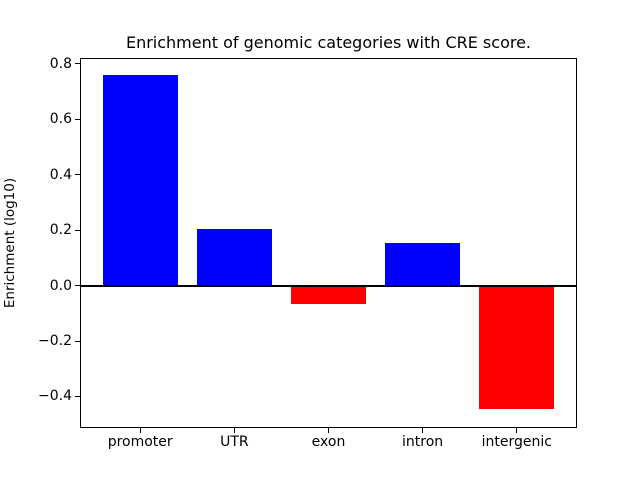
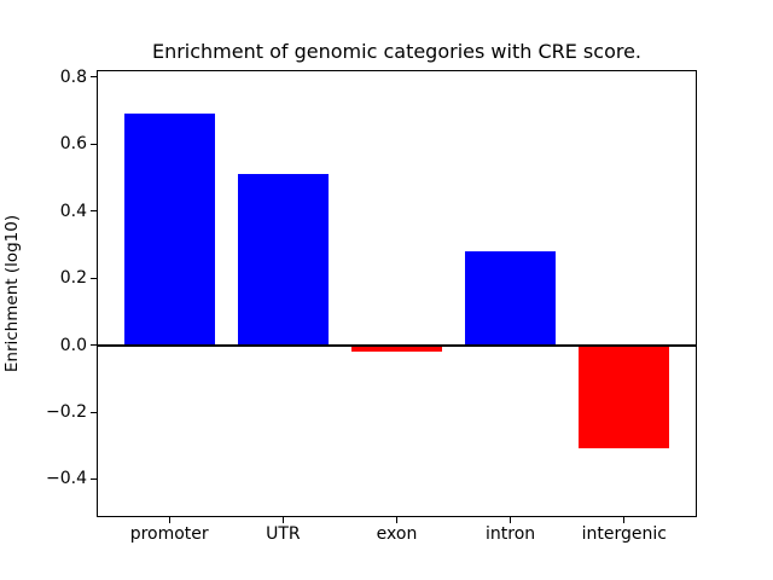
promoter: 0.76 -> 0.69
UTR: 0.20 -> 0.51
exon: -0.07 -> -0.02
intron: 0.15 -> 0.28
intergenic: -0.45 -> -0.31
